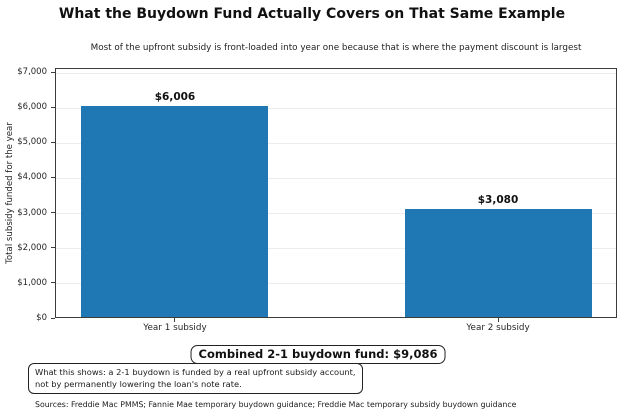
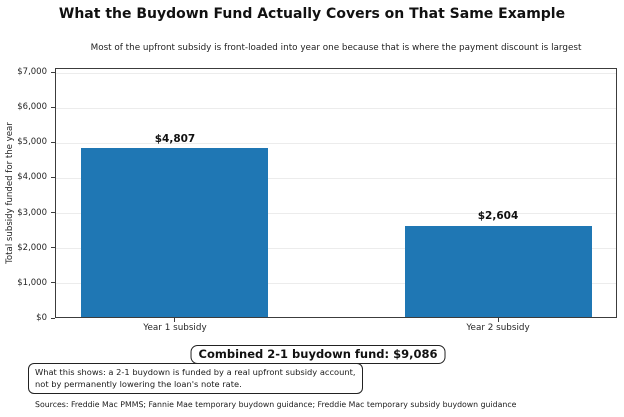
Year 1 subsidy: $6,006 -> $4,807
Year 2 subsidy: $3,080 -> $2,604
